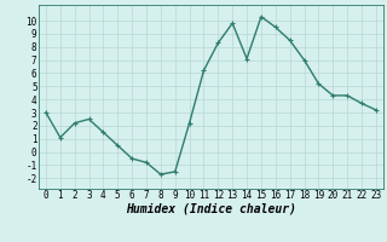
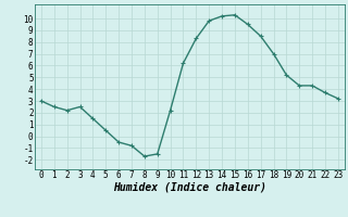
1: 1.1 -> 2.5
14: 7.1 -> 10.2
